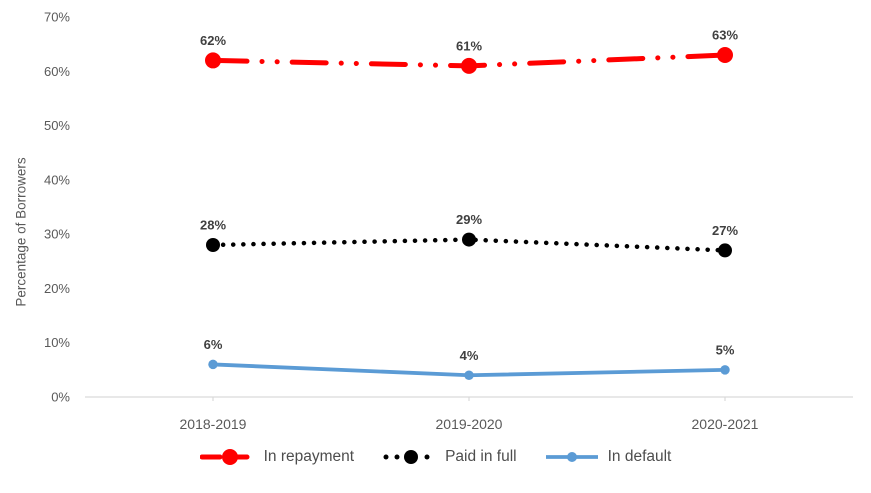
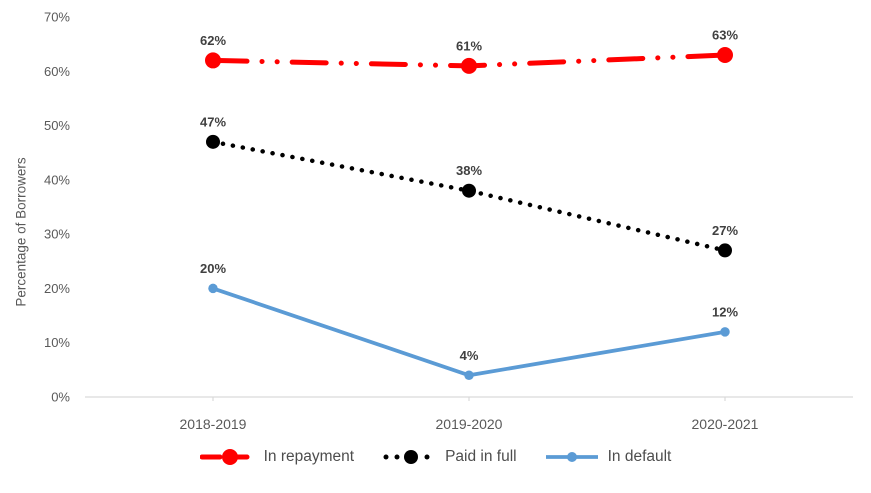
Paid in full/2018-2019: 28% -> 47%
In default/2018-2019: 6% -> 20%
Paid in full/2019-2020: 29% -> 38%
In default/2020-2021: 5% -> 12%
